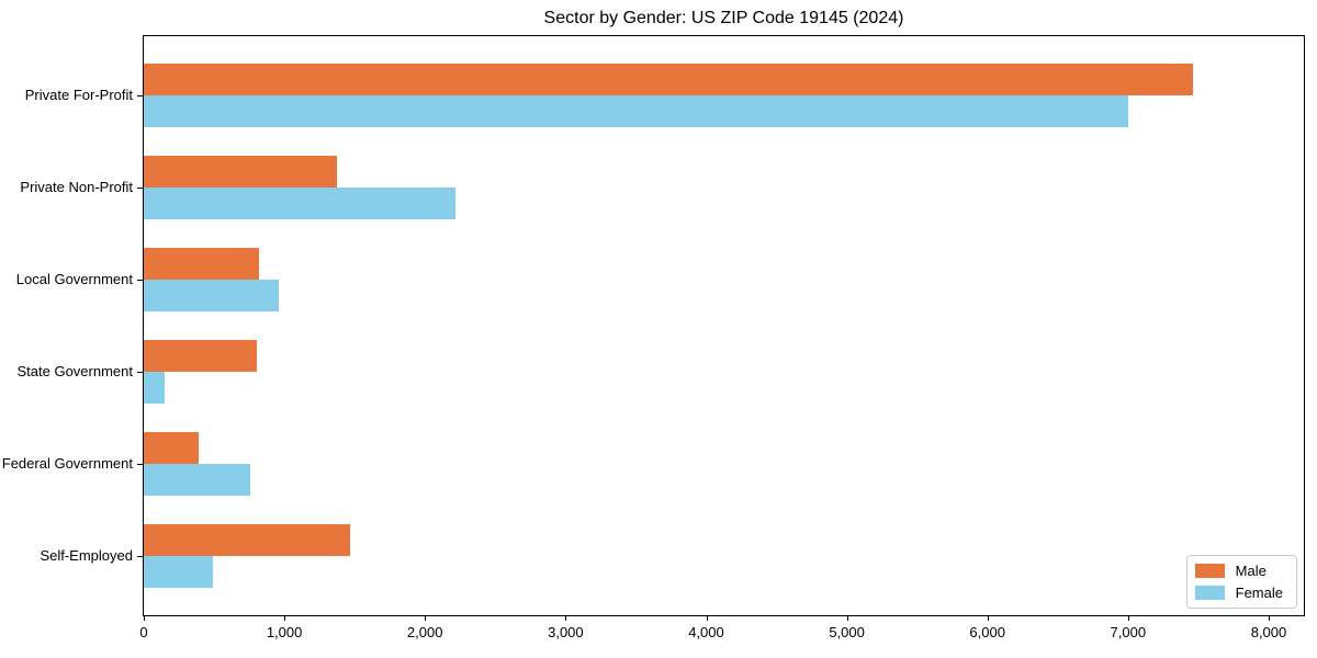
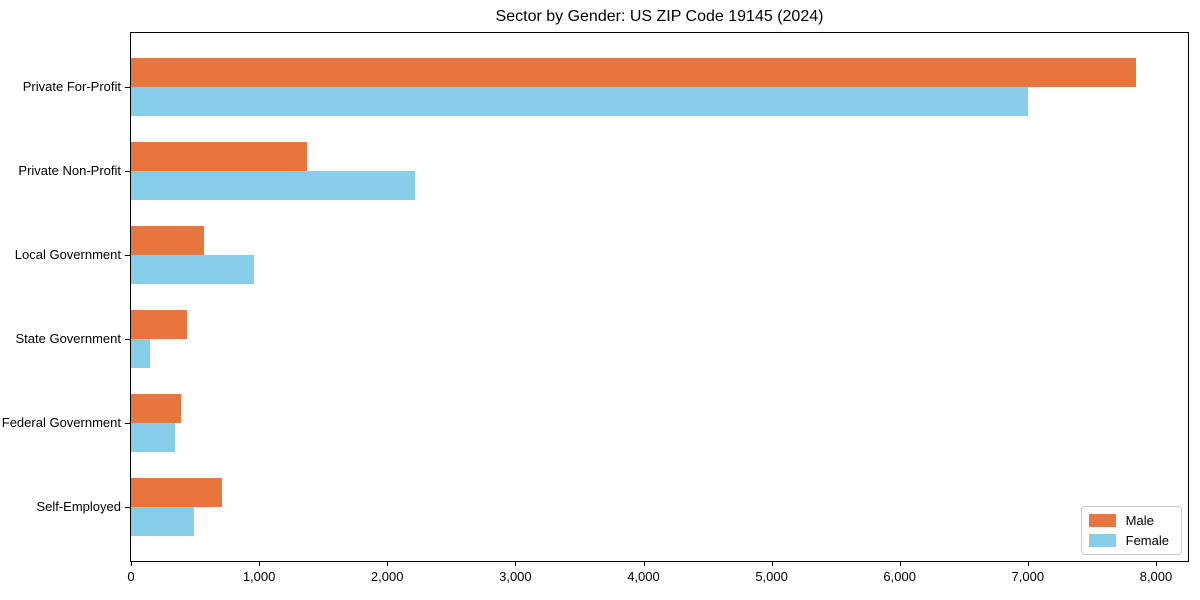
Male/Private For-Profit: 7460 -> 7840
Male/Local Government: 820 -> 570
Male/State Government: 800 -> 440
Female/Federal Government: 760 -> 340
Male/Self-Employed: 1470 -> 710
